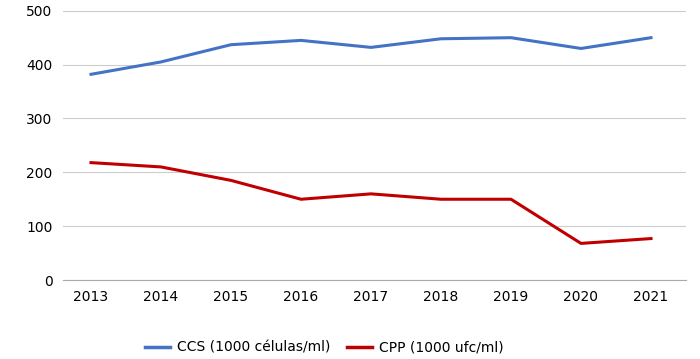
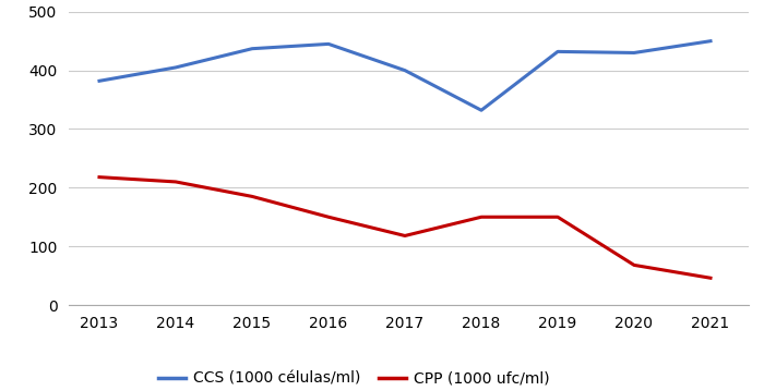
CCS (1000 células/ml)/2017: 432 -> 400
CPP (1000 ufc/ml)/2017: 160 -> 118
CCS (1000 células/ml)/2018: 448 -> 332
CCS (1000 células/ml)/2019: 450 -> 432
CPP (1000 ufc/ml)/2021: 77 -> 46
